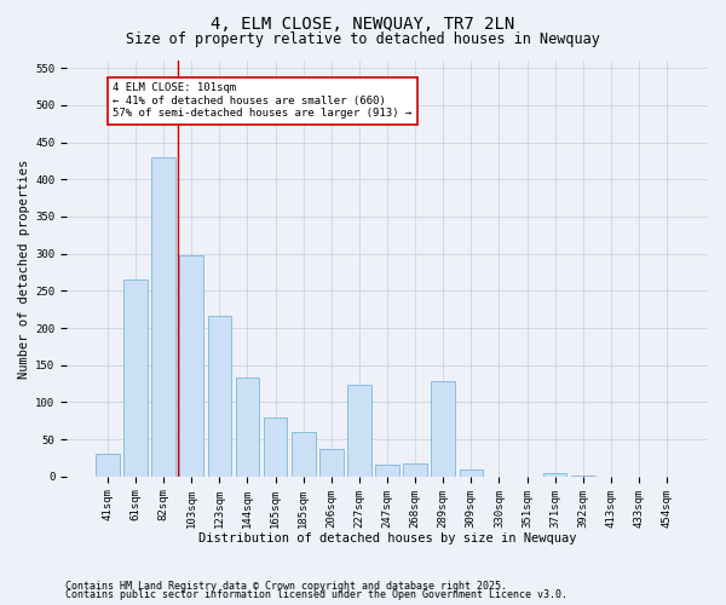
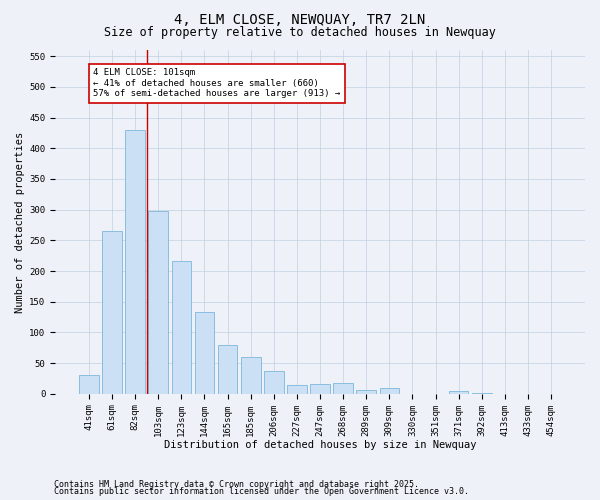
227sqm: 124 -> 14
289sqm: 128 -> 7
